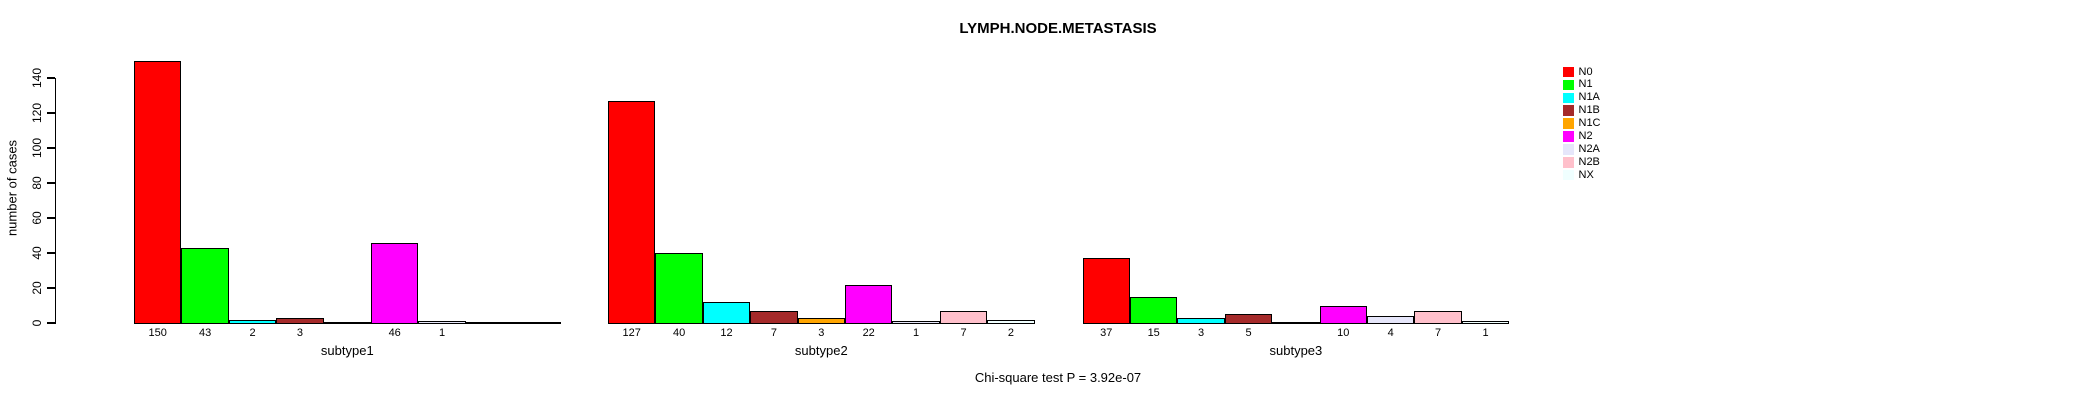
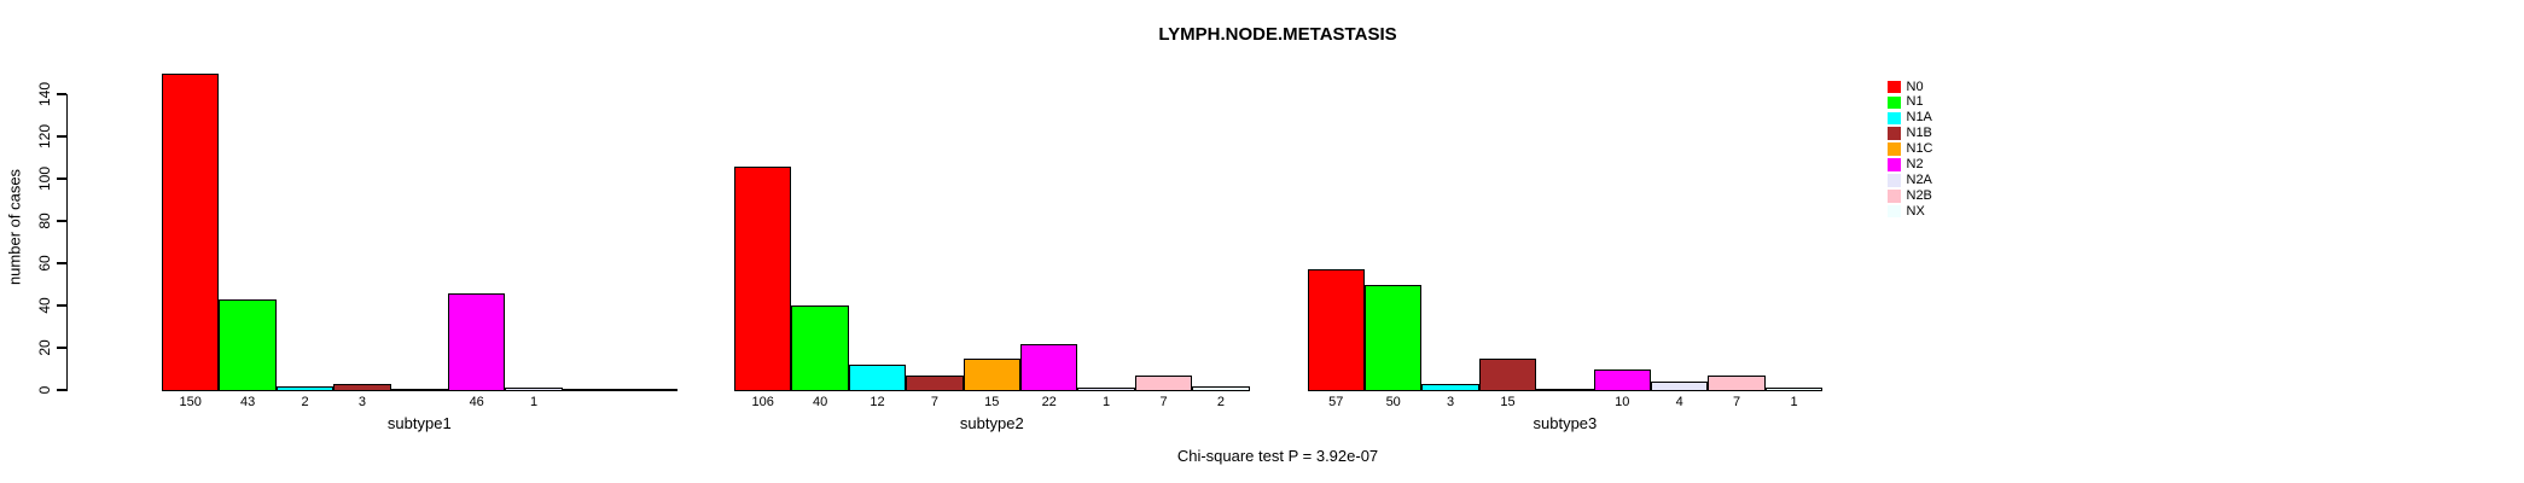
N0/subtype2: 127 -> 106
N1C/subtype2: 3 -> 15
N0/subtype3: 37 -> 57
N1/subtype3: 15 -> 50
N1B/subtype3: 5 -> 15
